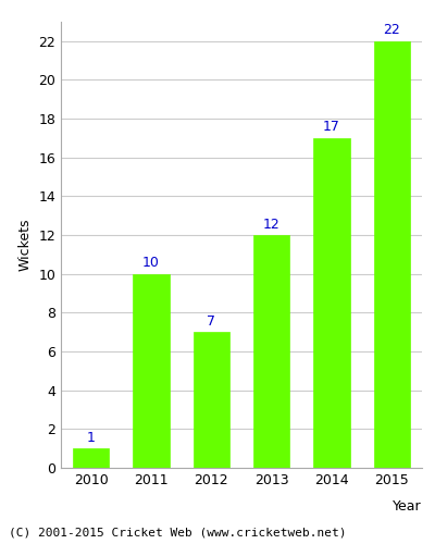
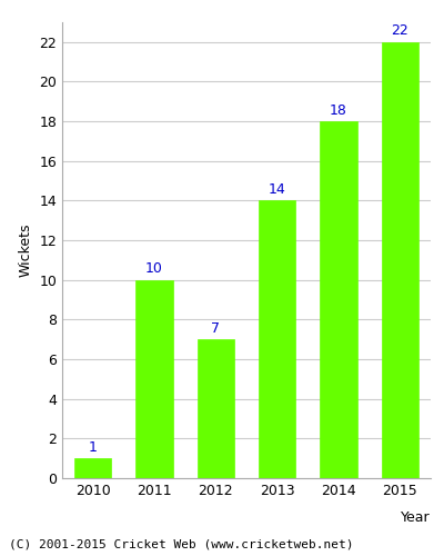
2013: 12 -> 14
2014: 17 -> 18
